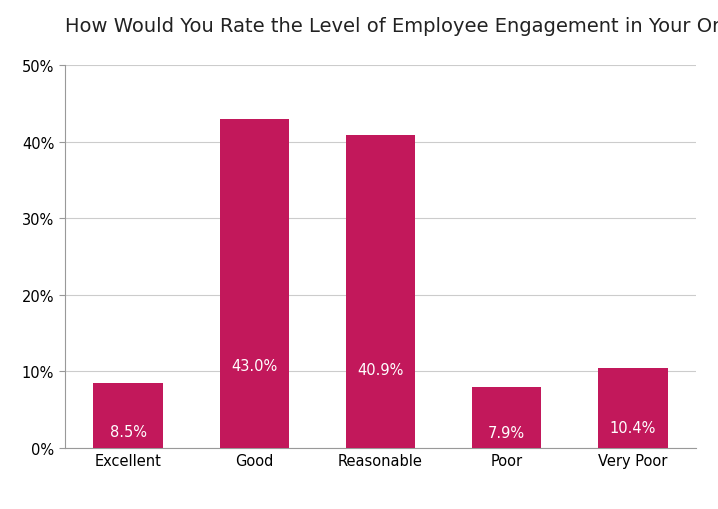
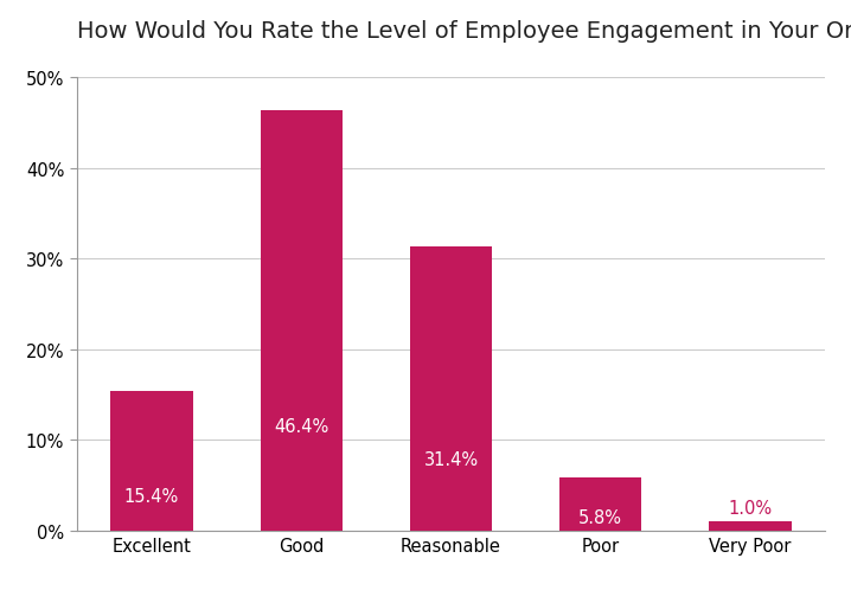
Excellent: 8.5% -> 15.4%
Good: 43.0% -> 46.4%
Reasonable: 40.9% -> 31.4%
Poor: 7.9% -> 5.8%
Very Poor: 10.4% -> 1.0%
